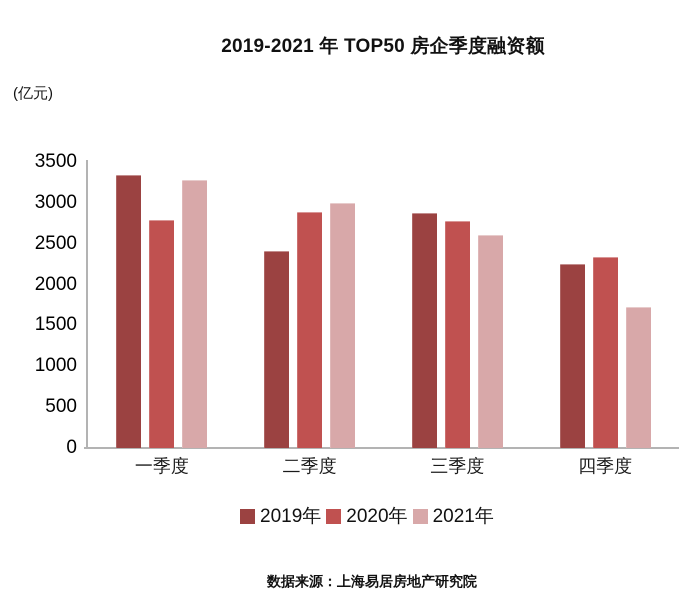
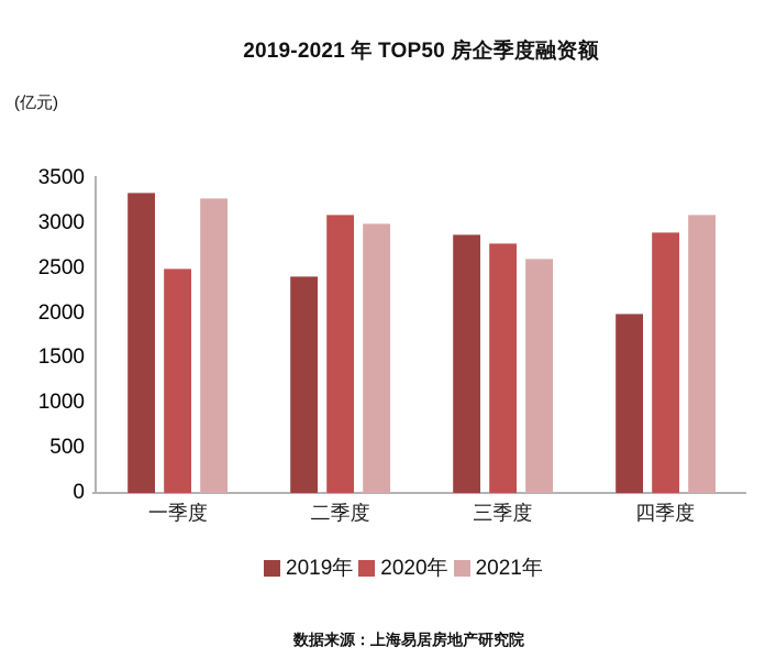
2020年/一季度: 2800 -> 2500
2020年/二季度: 2900 -> 3100
2019年/四季度: 2200 -> 2000
2020年/四季度: 2300 -> 2900
2021年/四季度: 1700 -> 3100
